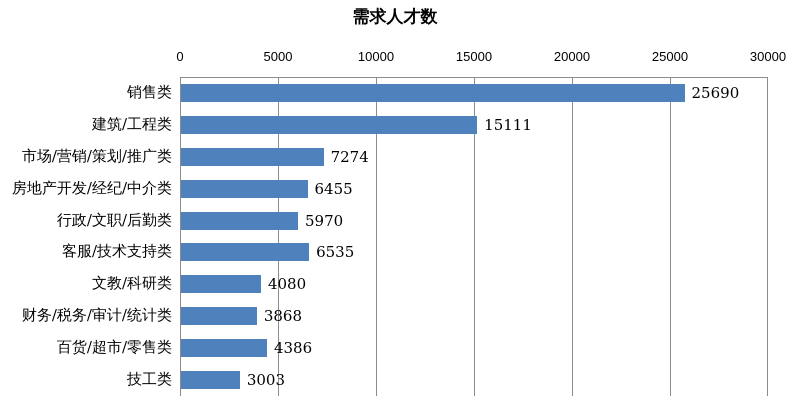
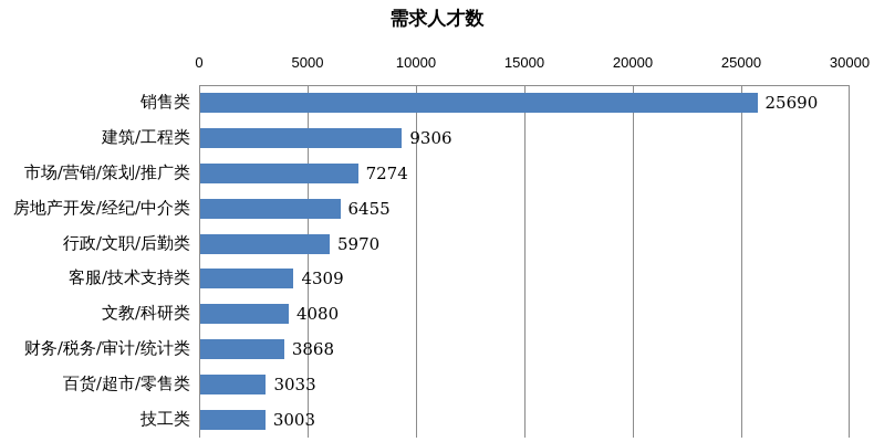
建筑/工程类: 15111 -> 9306
客服/技术支持类: 6535 -> 4309
百货/超市/零售类: 4386 -> 3033
